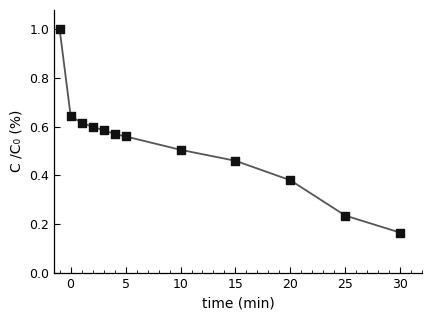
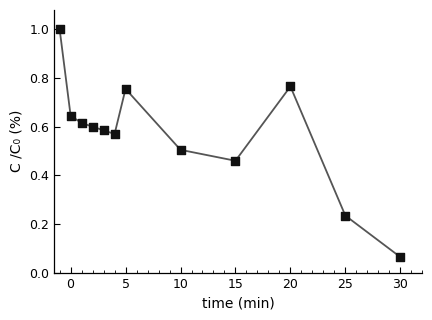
5: 0.560 -> 0.755
20: 0.380 -> 0.765
30: 0.165 -> 0.065
